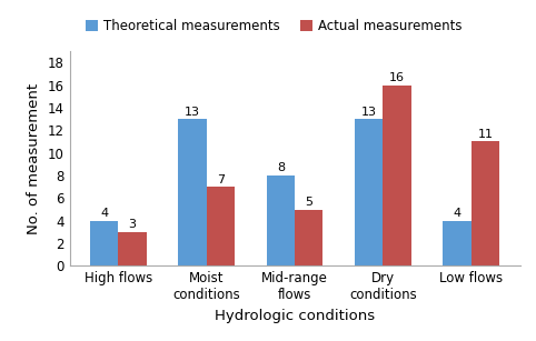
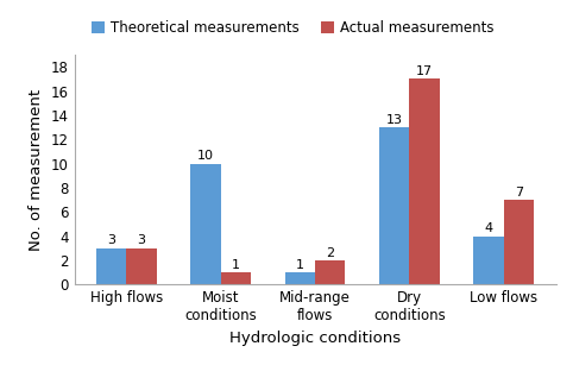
Theoretical measurements/High flows: 4 -> 3
Theoretical measurements/Moist conditions: 13 -> 10
Actual measurements/Moist conditions: 7 -> 1
Theoretical measurements/Mid-range flows: 8 -> 1
Actual measurements/Mid-range flows: 5 -> 2
Actual measurements/Dry conditions: 16 -> 17
Actual measurements/Low flows: 11 -> 7
